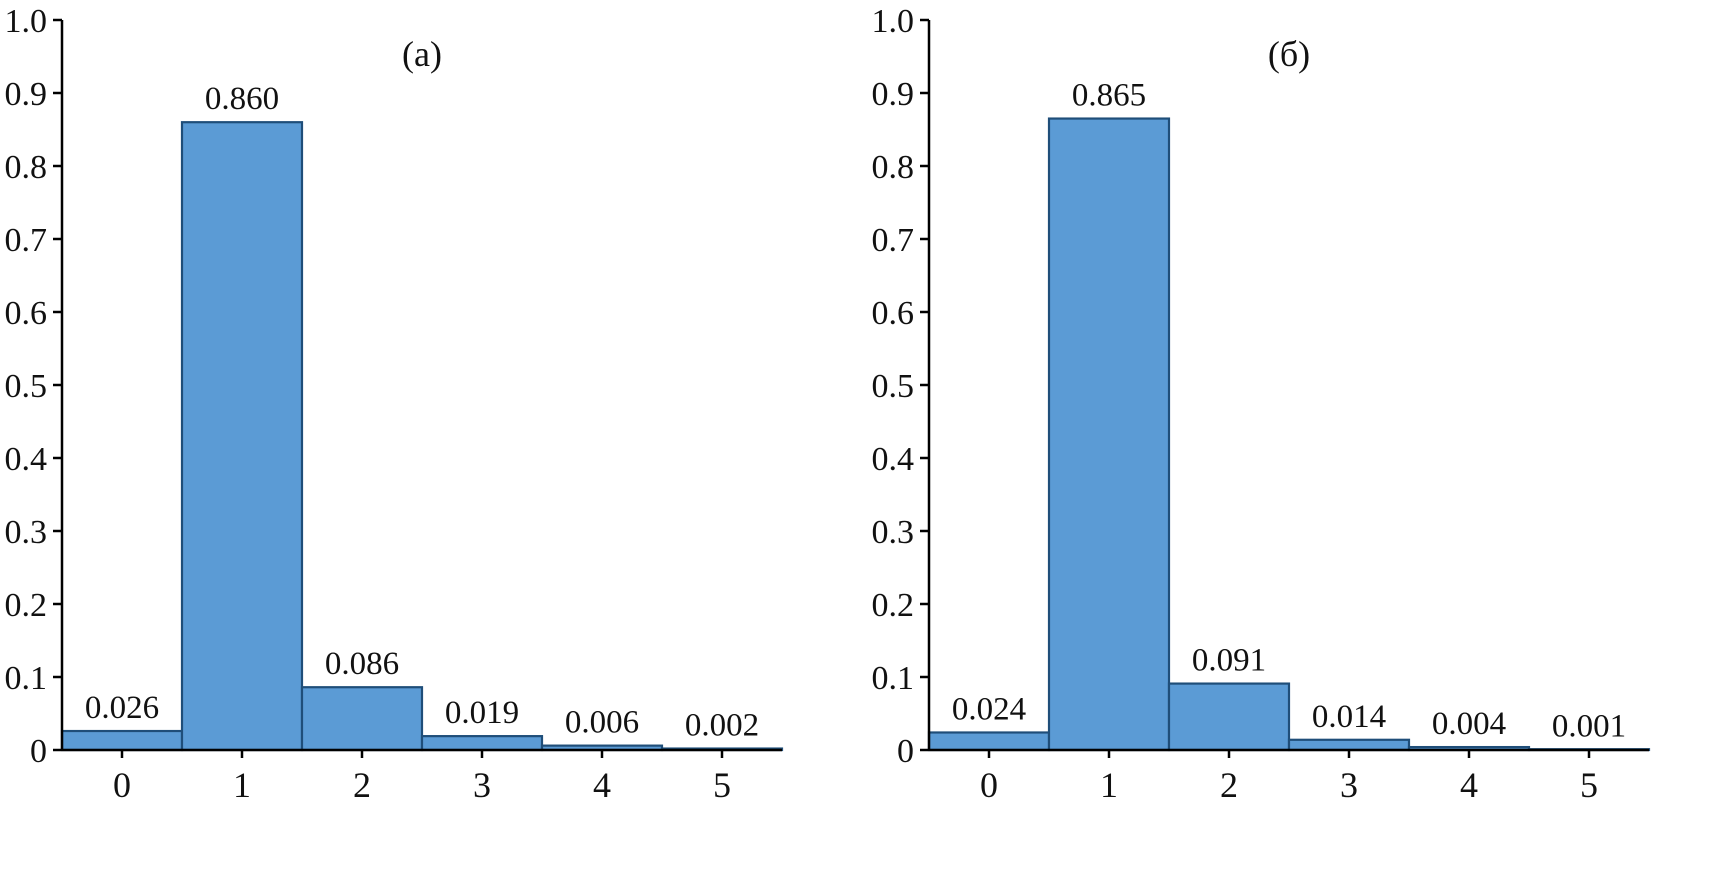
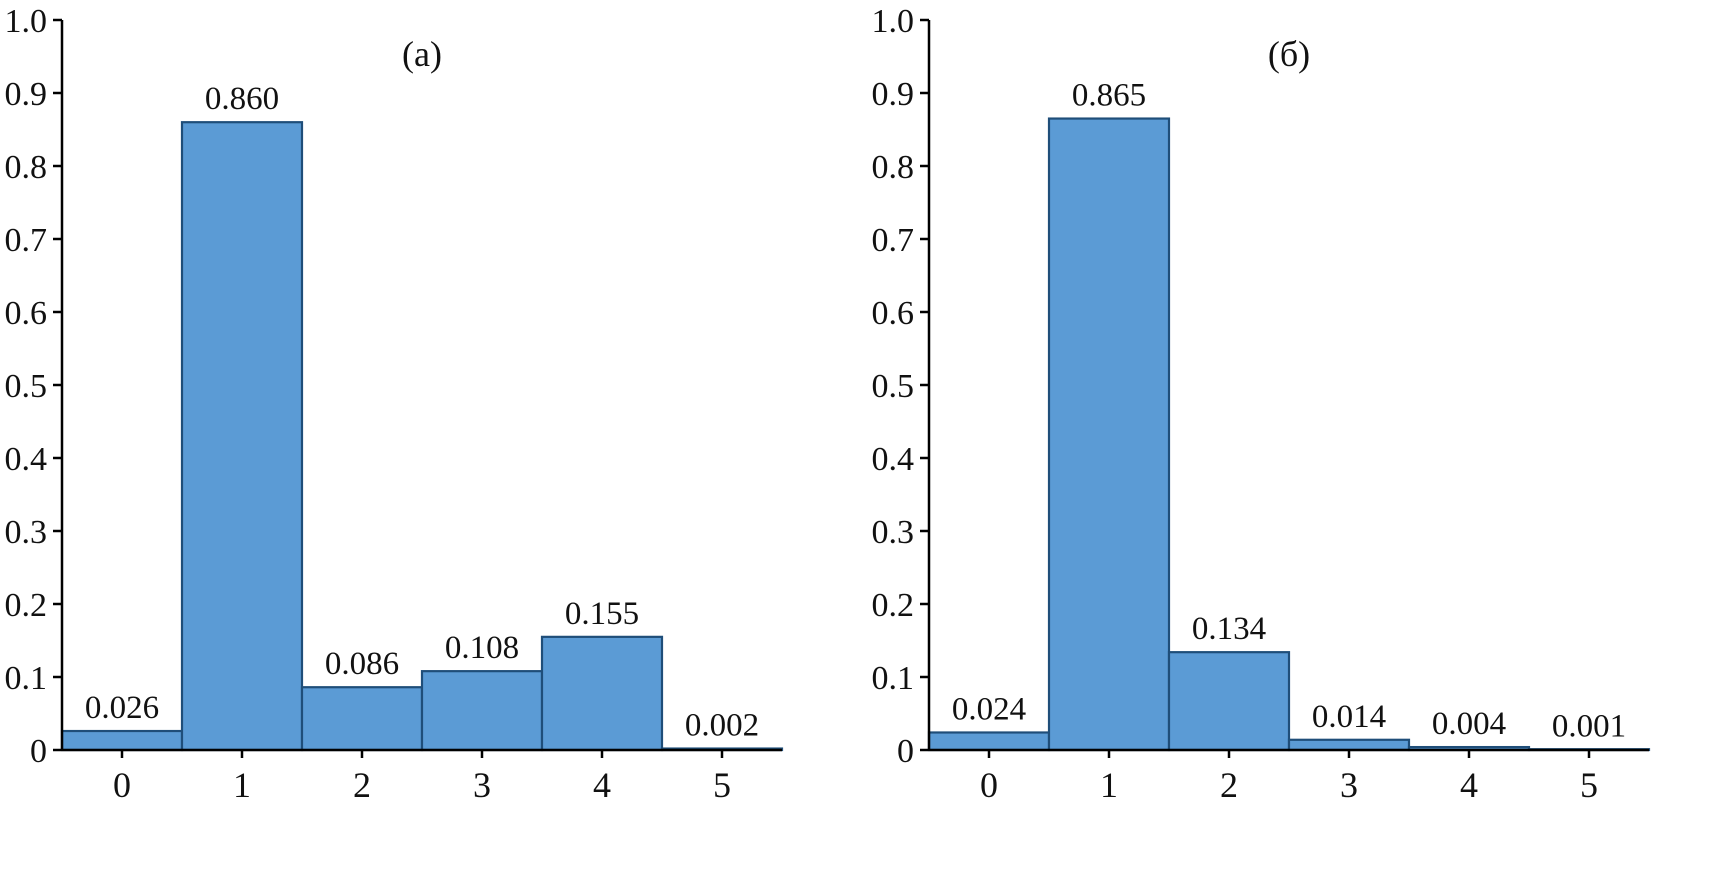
(а)/3: 0.019 -> 0.108
(а)/4: 0.006 -> 0.155
(б)/2: 0.091 -> 0.134
